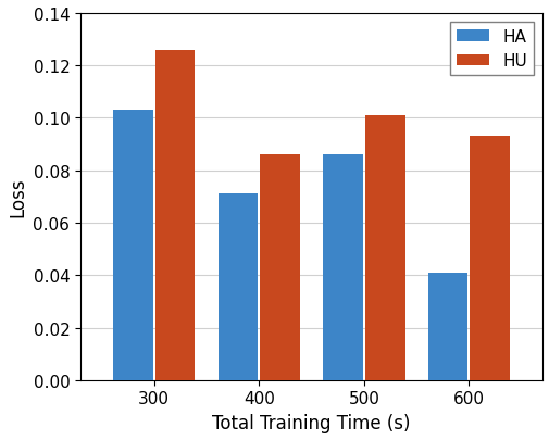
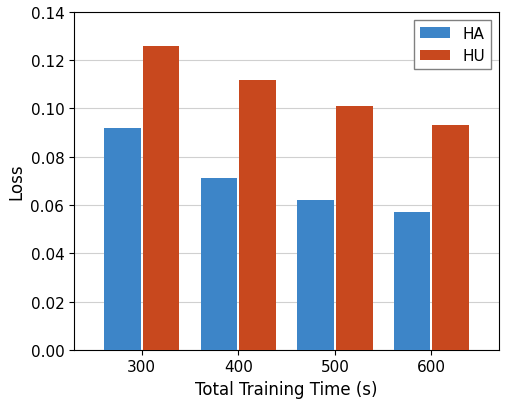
HA/300: 0.103 -> 0.092
HU/400: 0.086 -> 0.112
HA/500: 0.086 -> 0.062
HA/600: 0.041 -> 0.057
